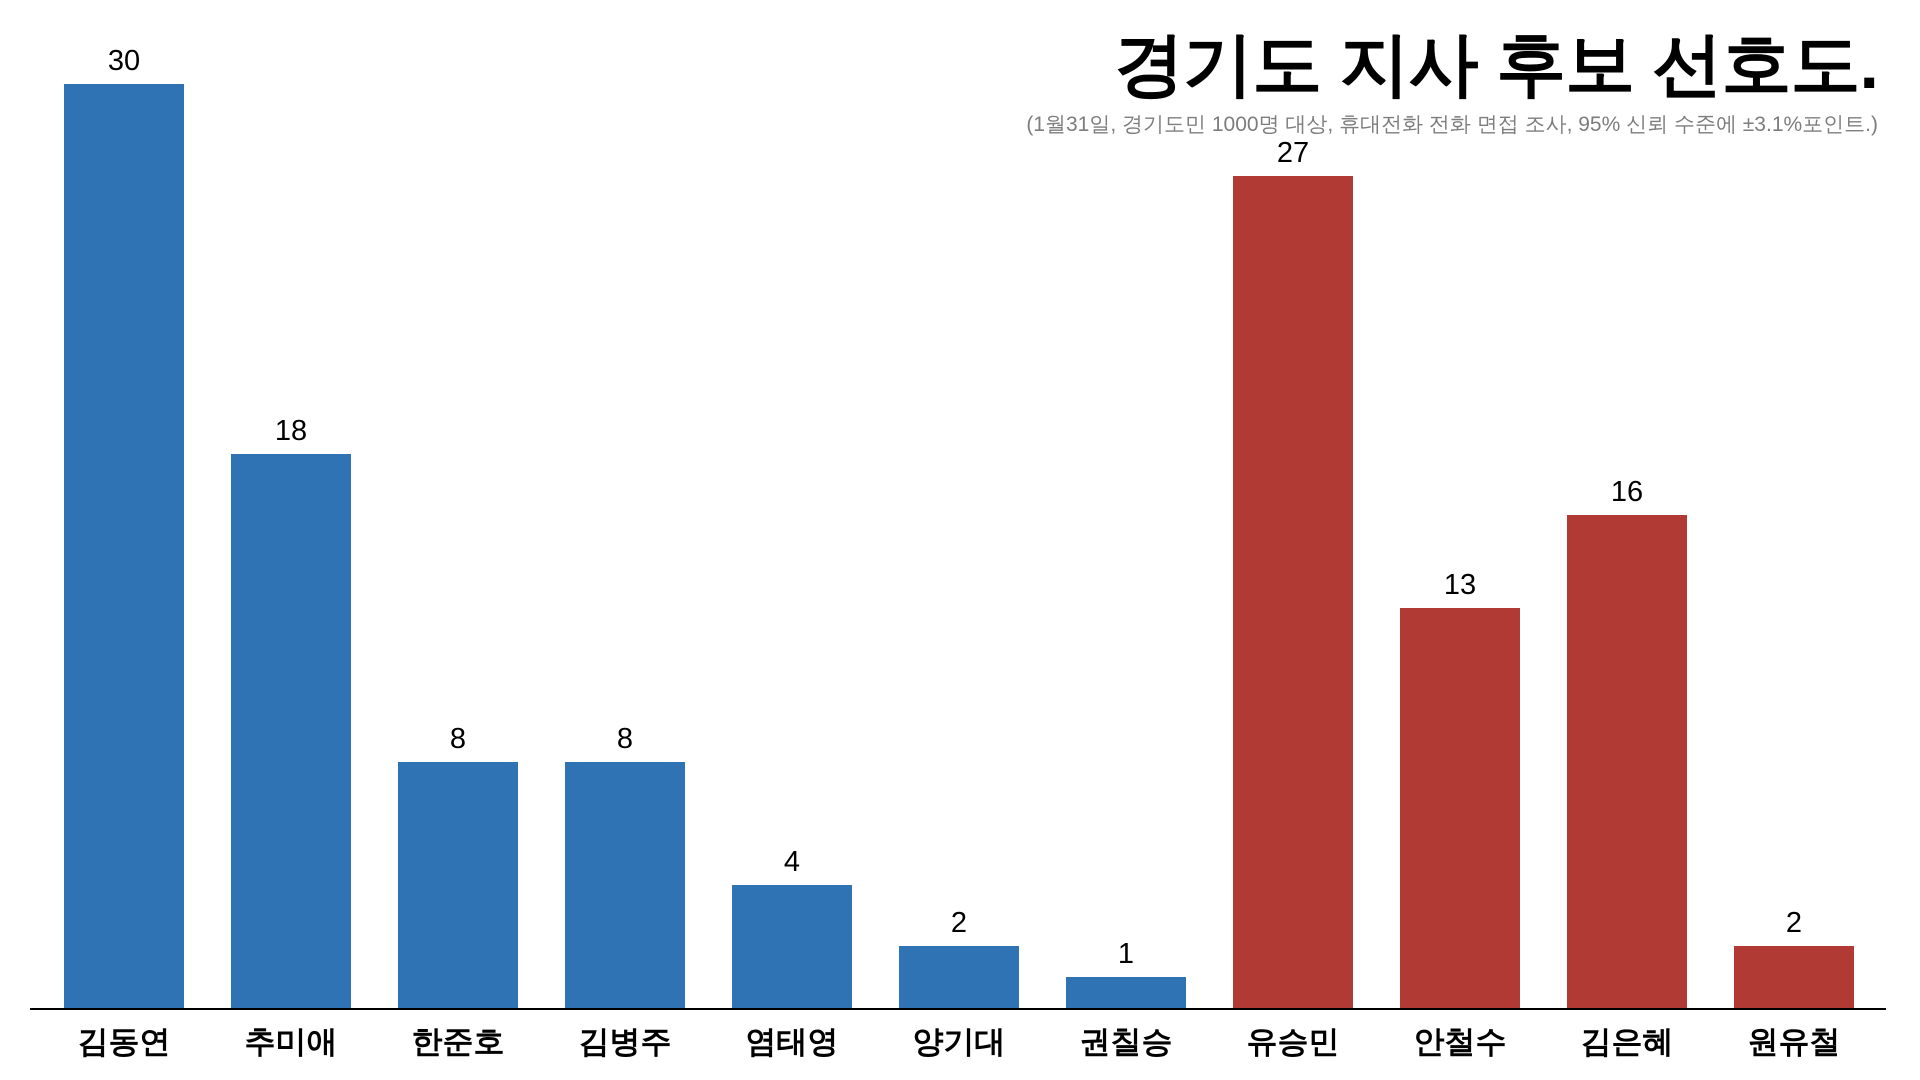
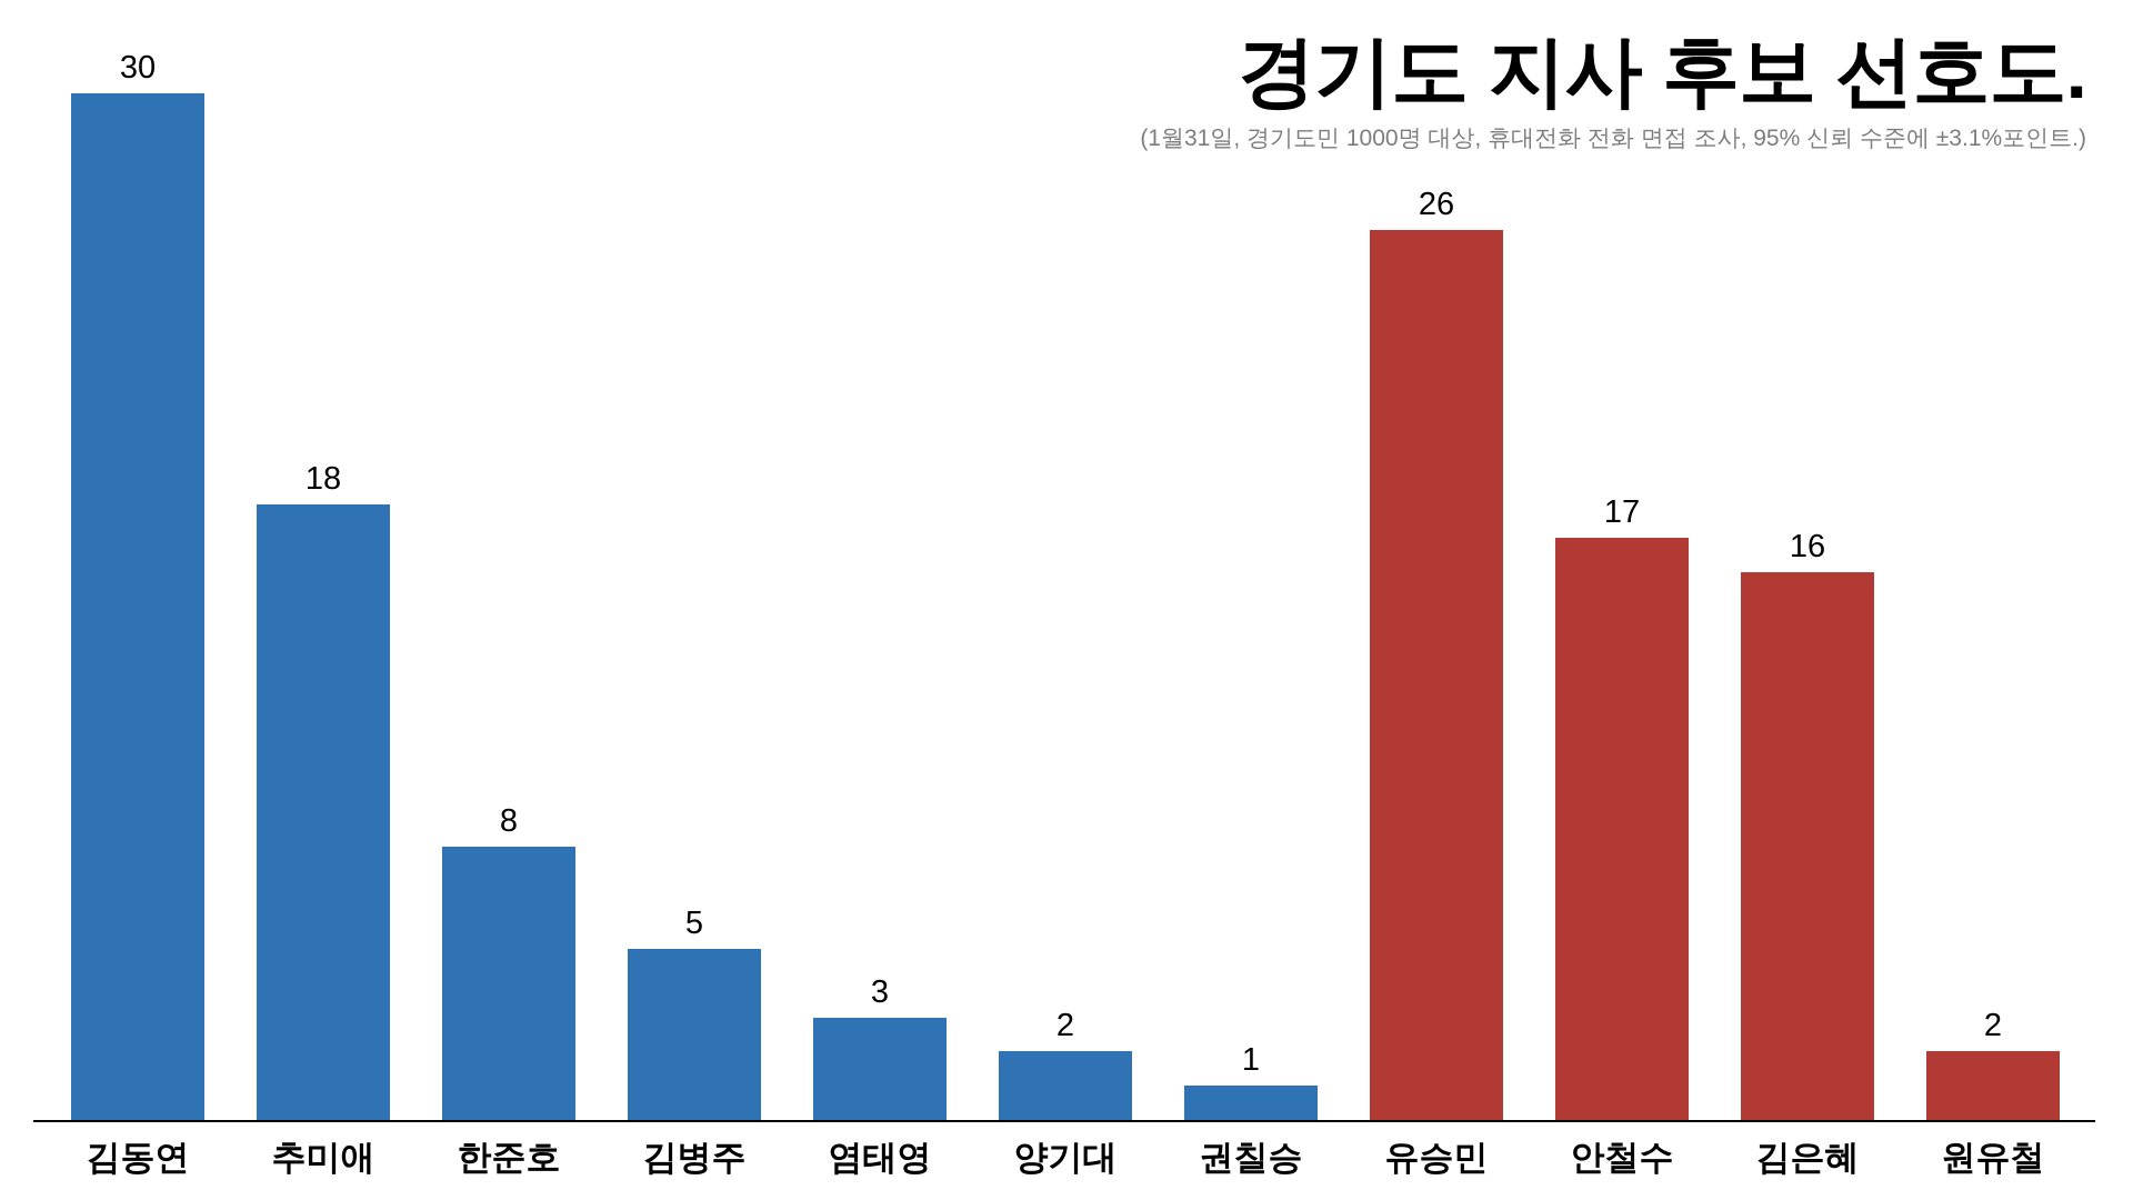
김병주: 8 -> 5
염태영: 4 -> 3
유승민: 27 -> 26
안철수: 13 -> 17
